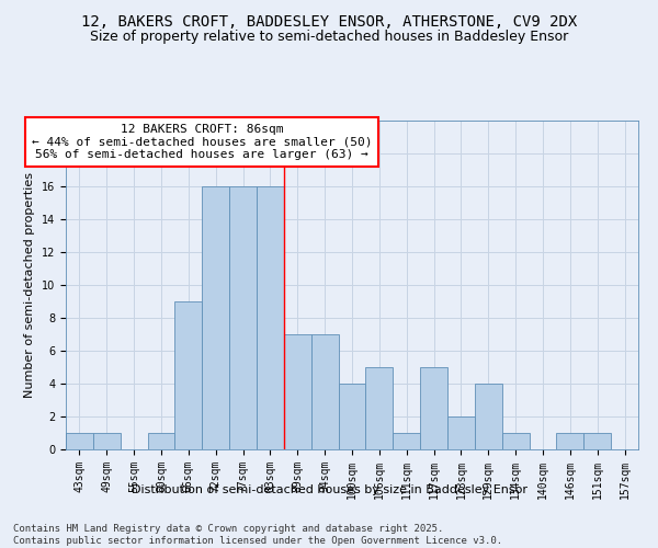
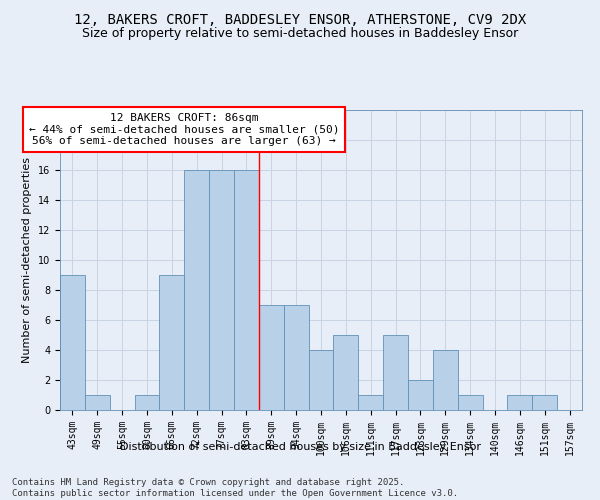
43sqm: 1 -> 9
